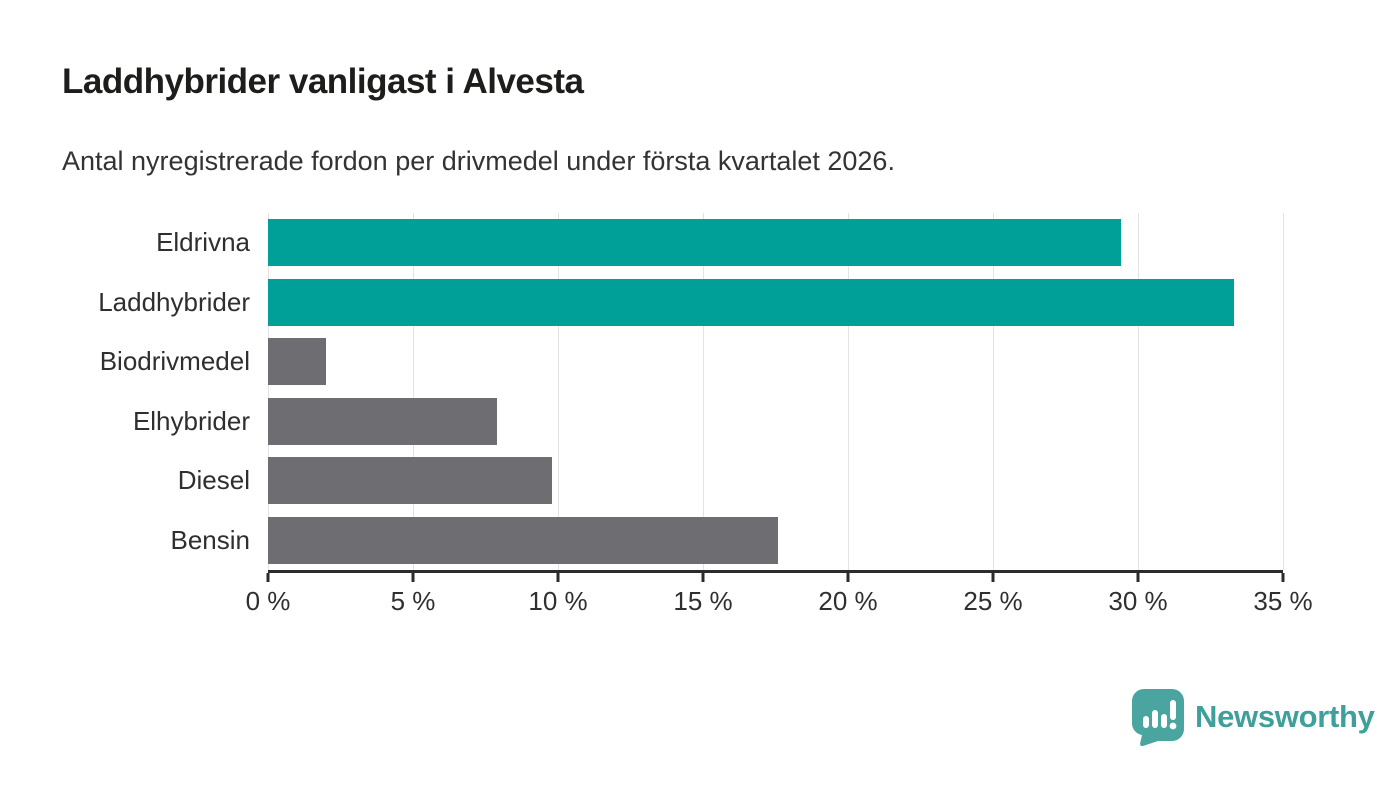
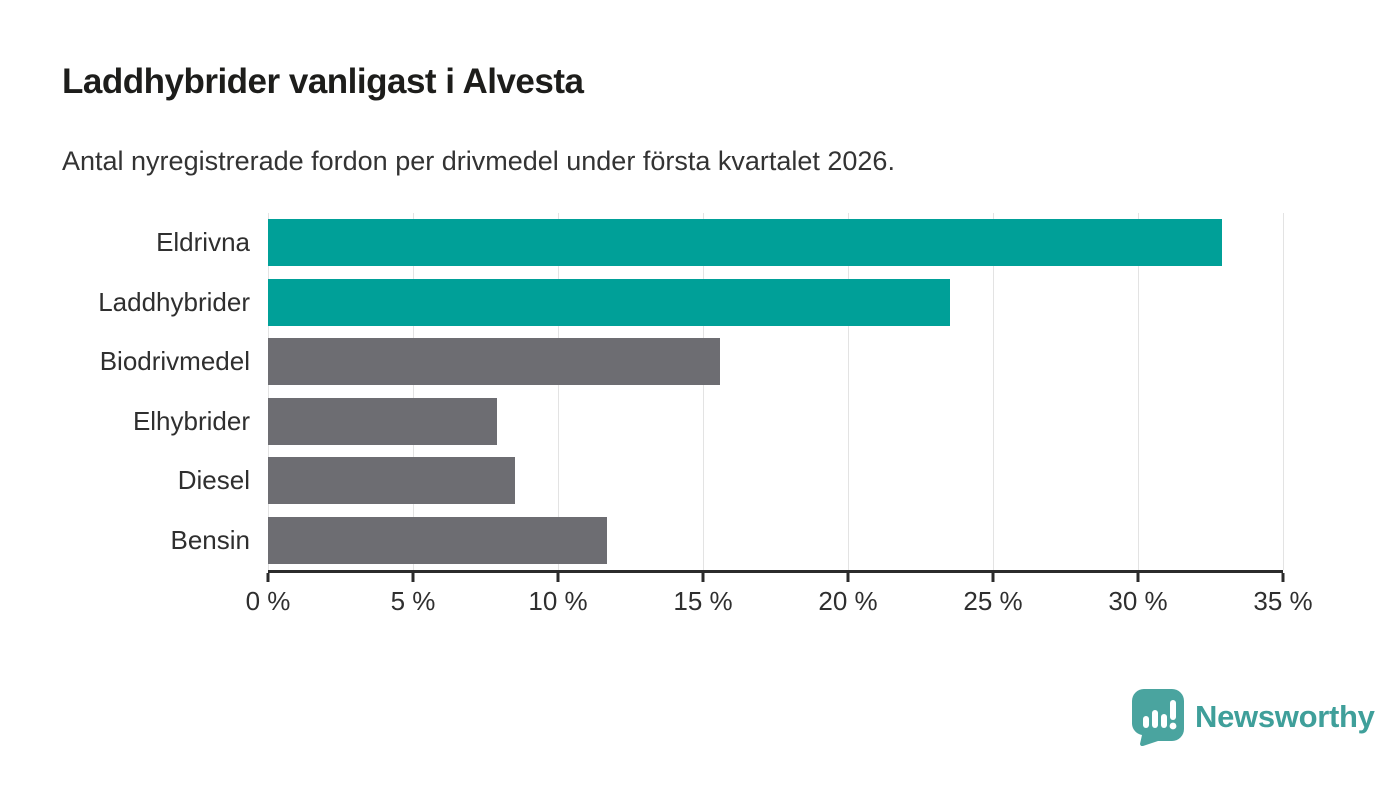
Eldrivna: 29.4% -> 32.9%
Laddhybrider: 33.3% -> 23.5%
Biodrivmedel: 2.0% -> 15.6%
Diesel: 9.8% -> 8.5%
Bensin: 17.6% -> 11.7%
